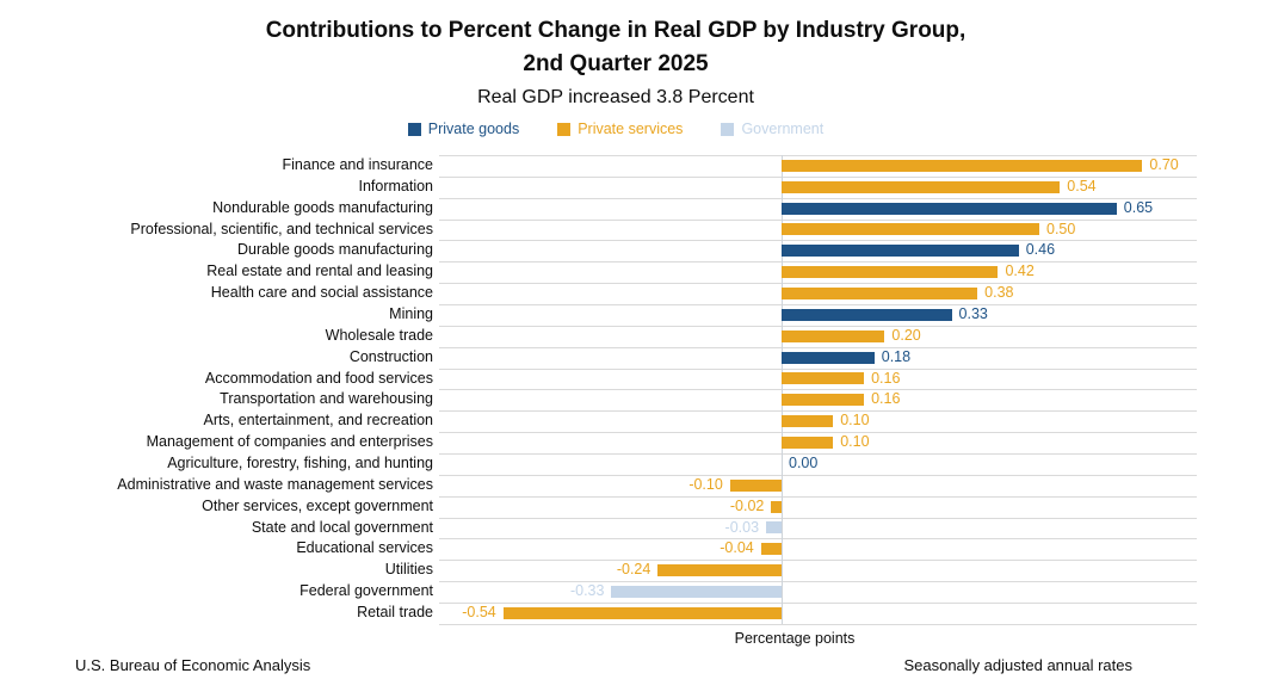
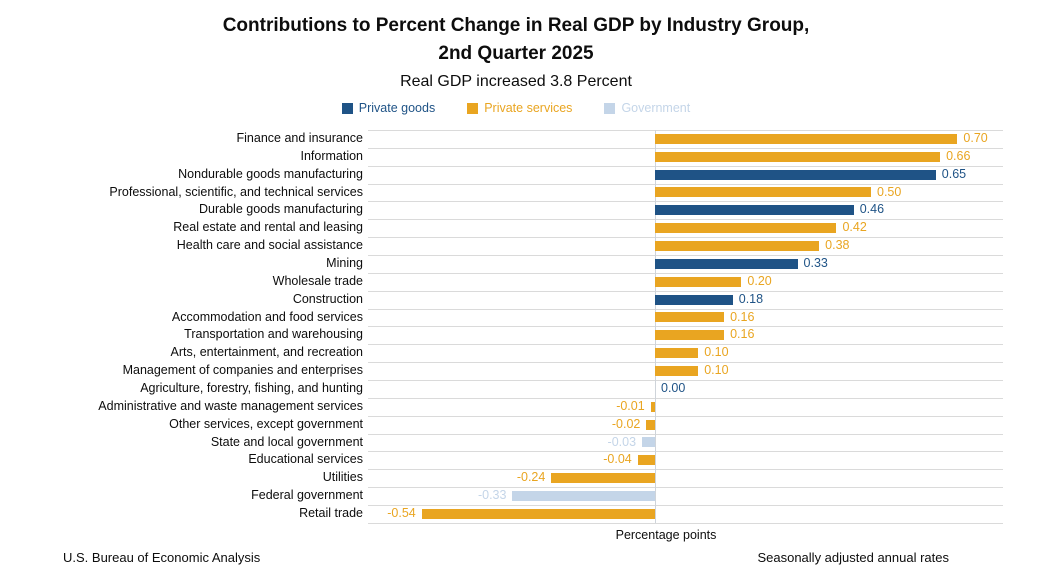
Information: 0.54 -> 0.66
Administrative and waste management services: -0.10 -> -0.01
